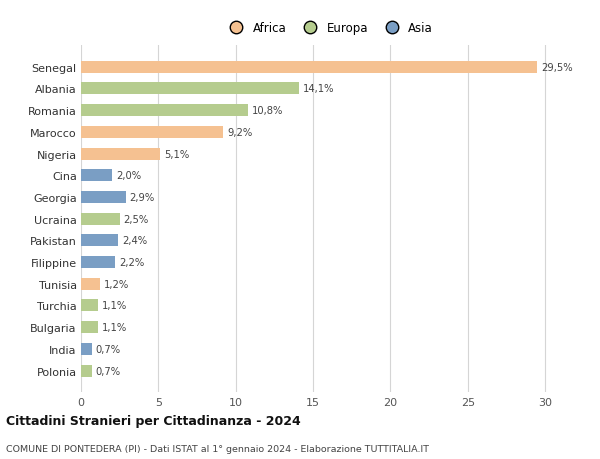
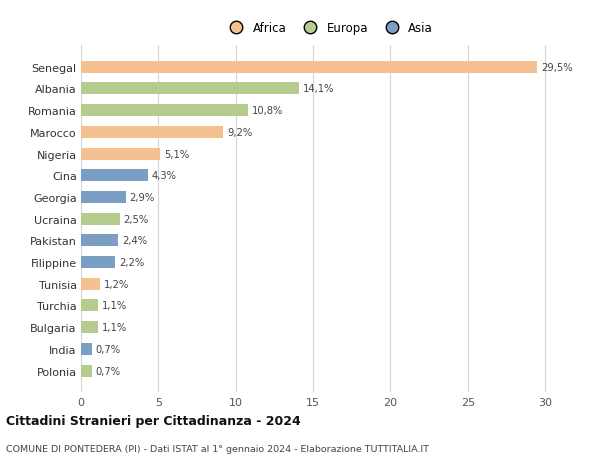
Cina: 2,0% -> 4,3%
